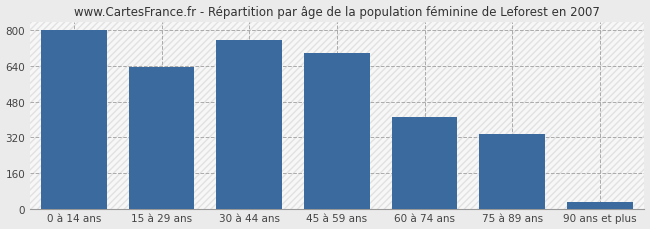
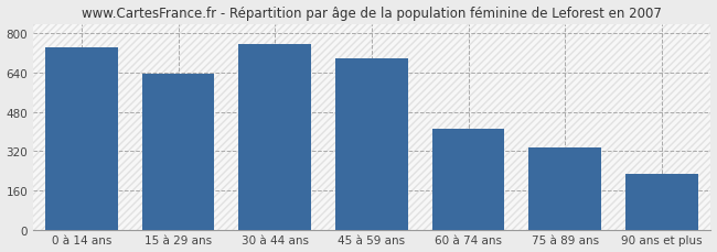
0 à 14 ans: 800 -> 745
90 ans et plus: 30 -> 225
